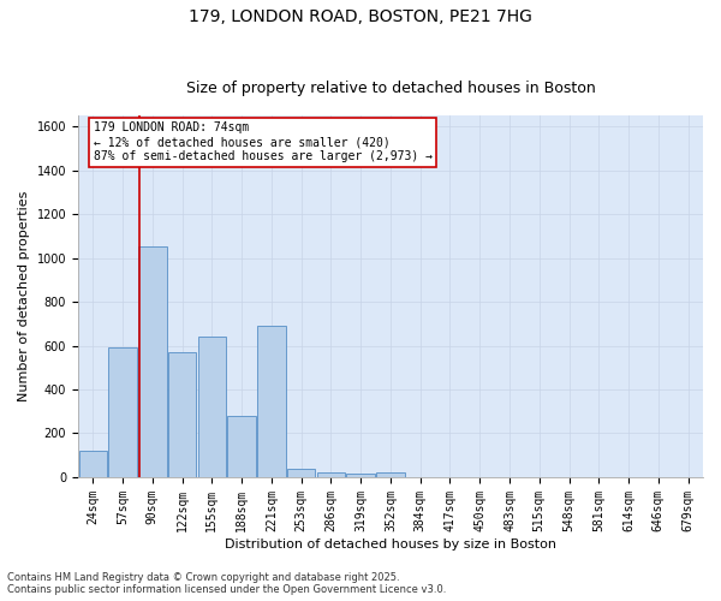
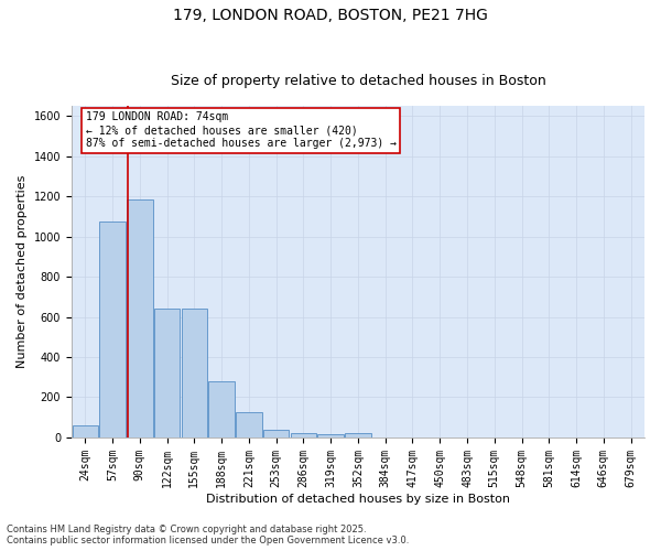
24sqm: 120 -> 60
57sqm: 590 -> 1080
90sqm: 1050 -> 1180
122sqm: 570 -> 640
221sqm: 690 -> 120
